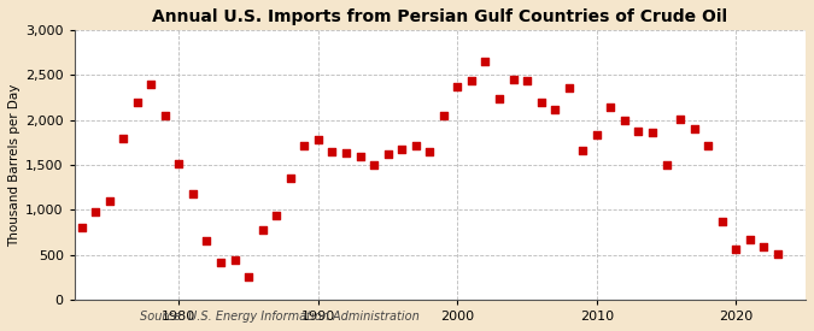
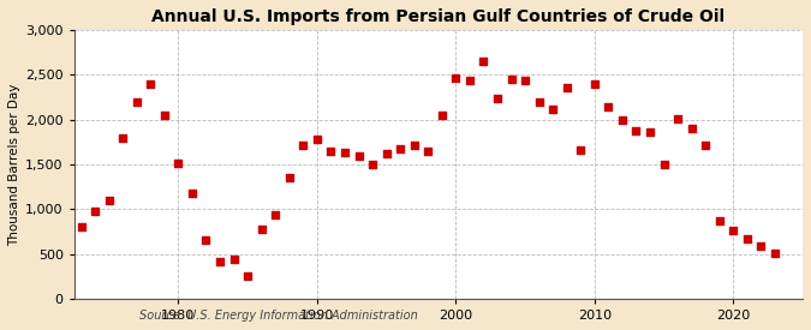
2000: 2,370 -> 2,460
2010: 1,840 -> 2,400
2020: 560 -> 760
